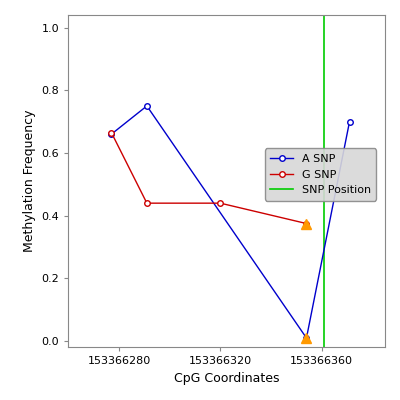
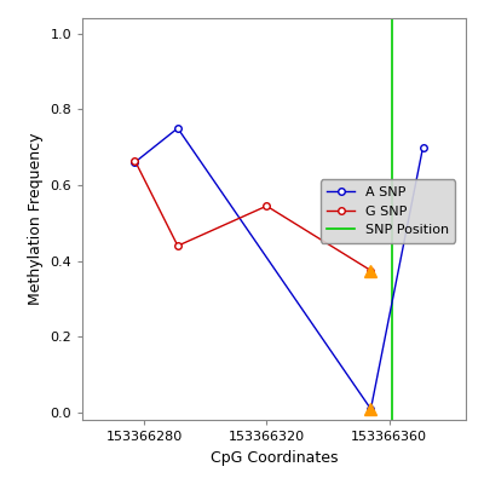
G SNP/153366320: 0.440 -> 0.545
